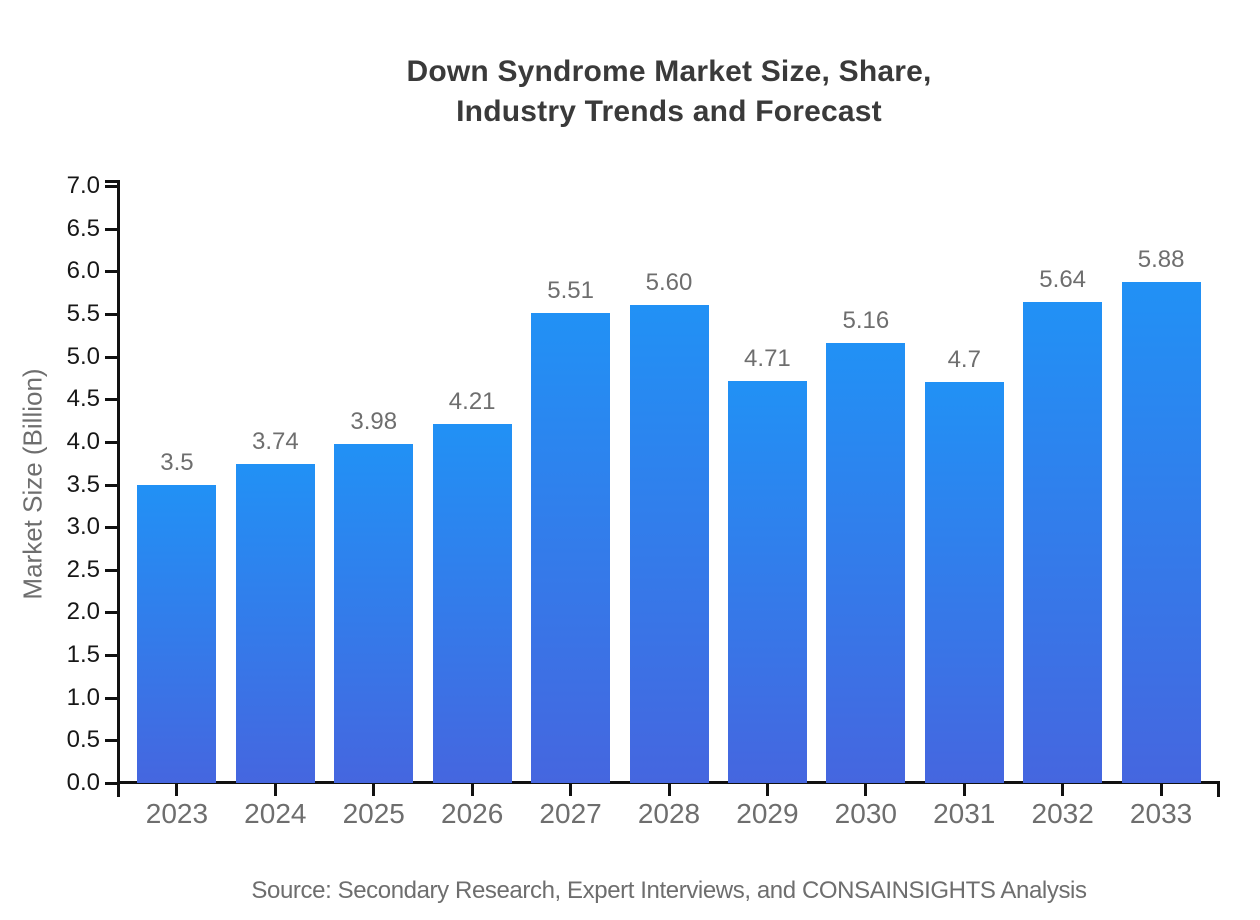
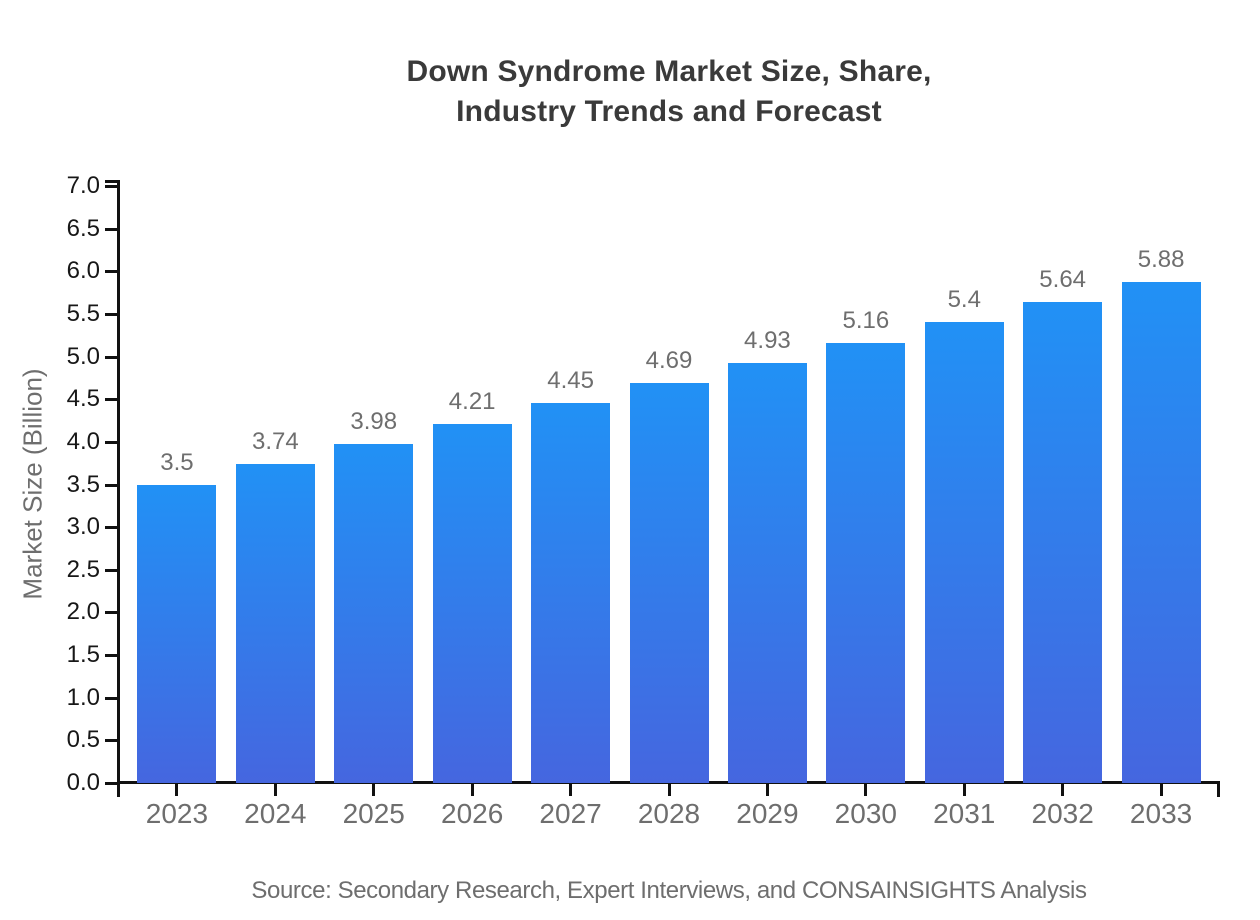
2027: 5.51 -> 4.45
2028: 5.60 -> 4.69
2029: 4.71 -> 4.93
2031: 4.7 -> 5.4
